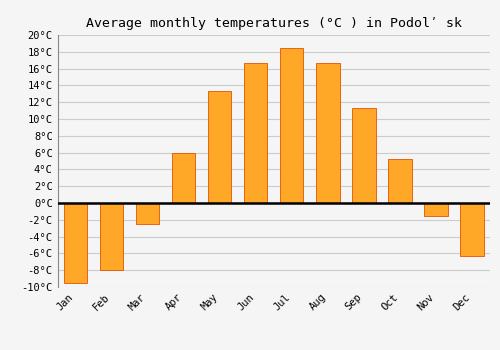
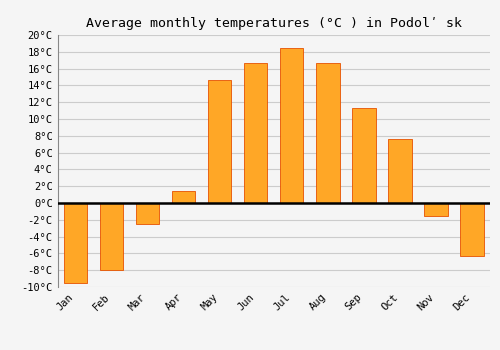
Apr: 6.0°C -> 1.4°C
May: 13.3°C -> 14.6°C
Oct: 5.2°C -> 7.6°C
